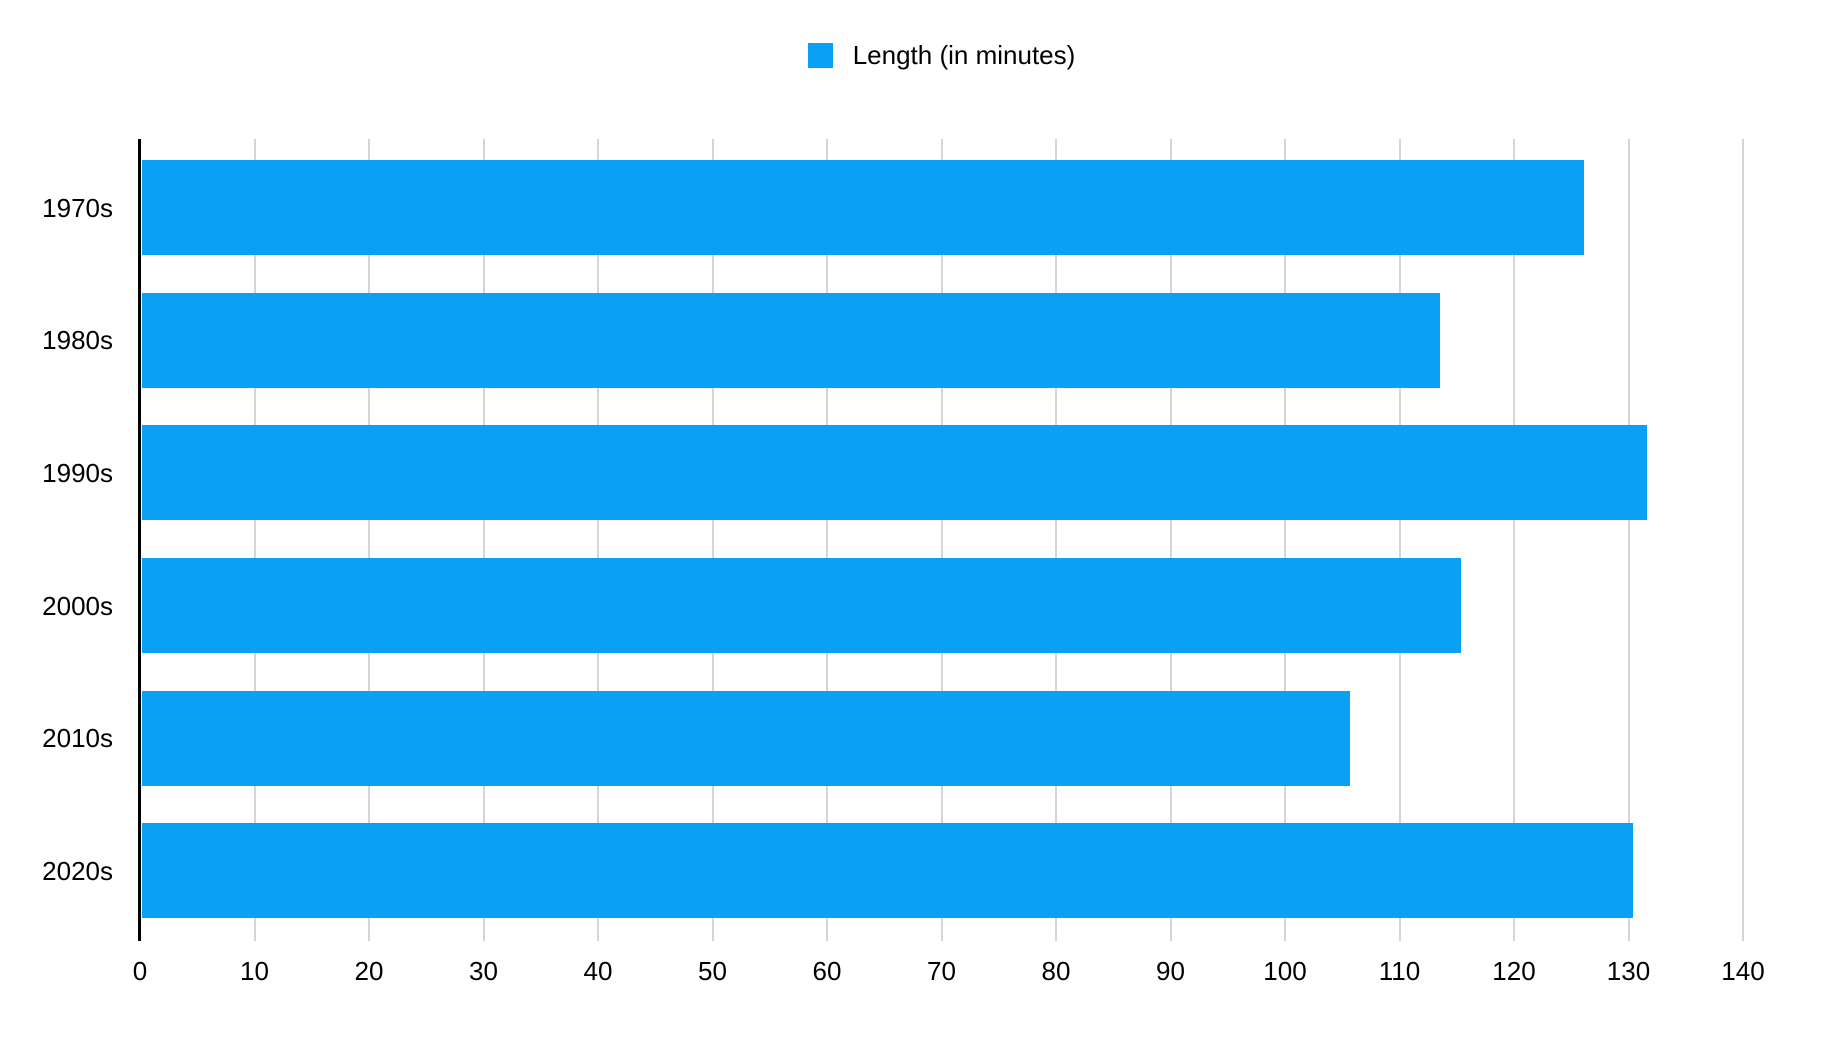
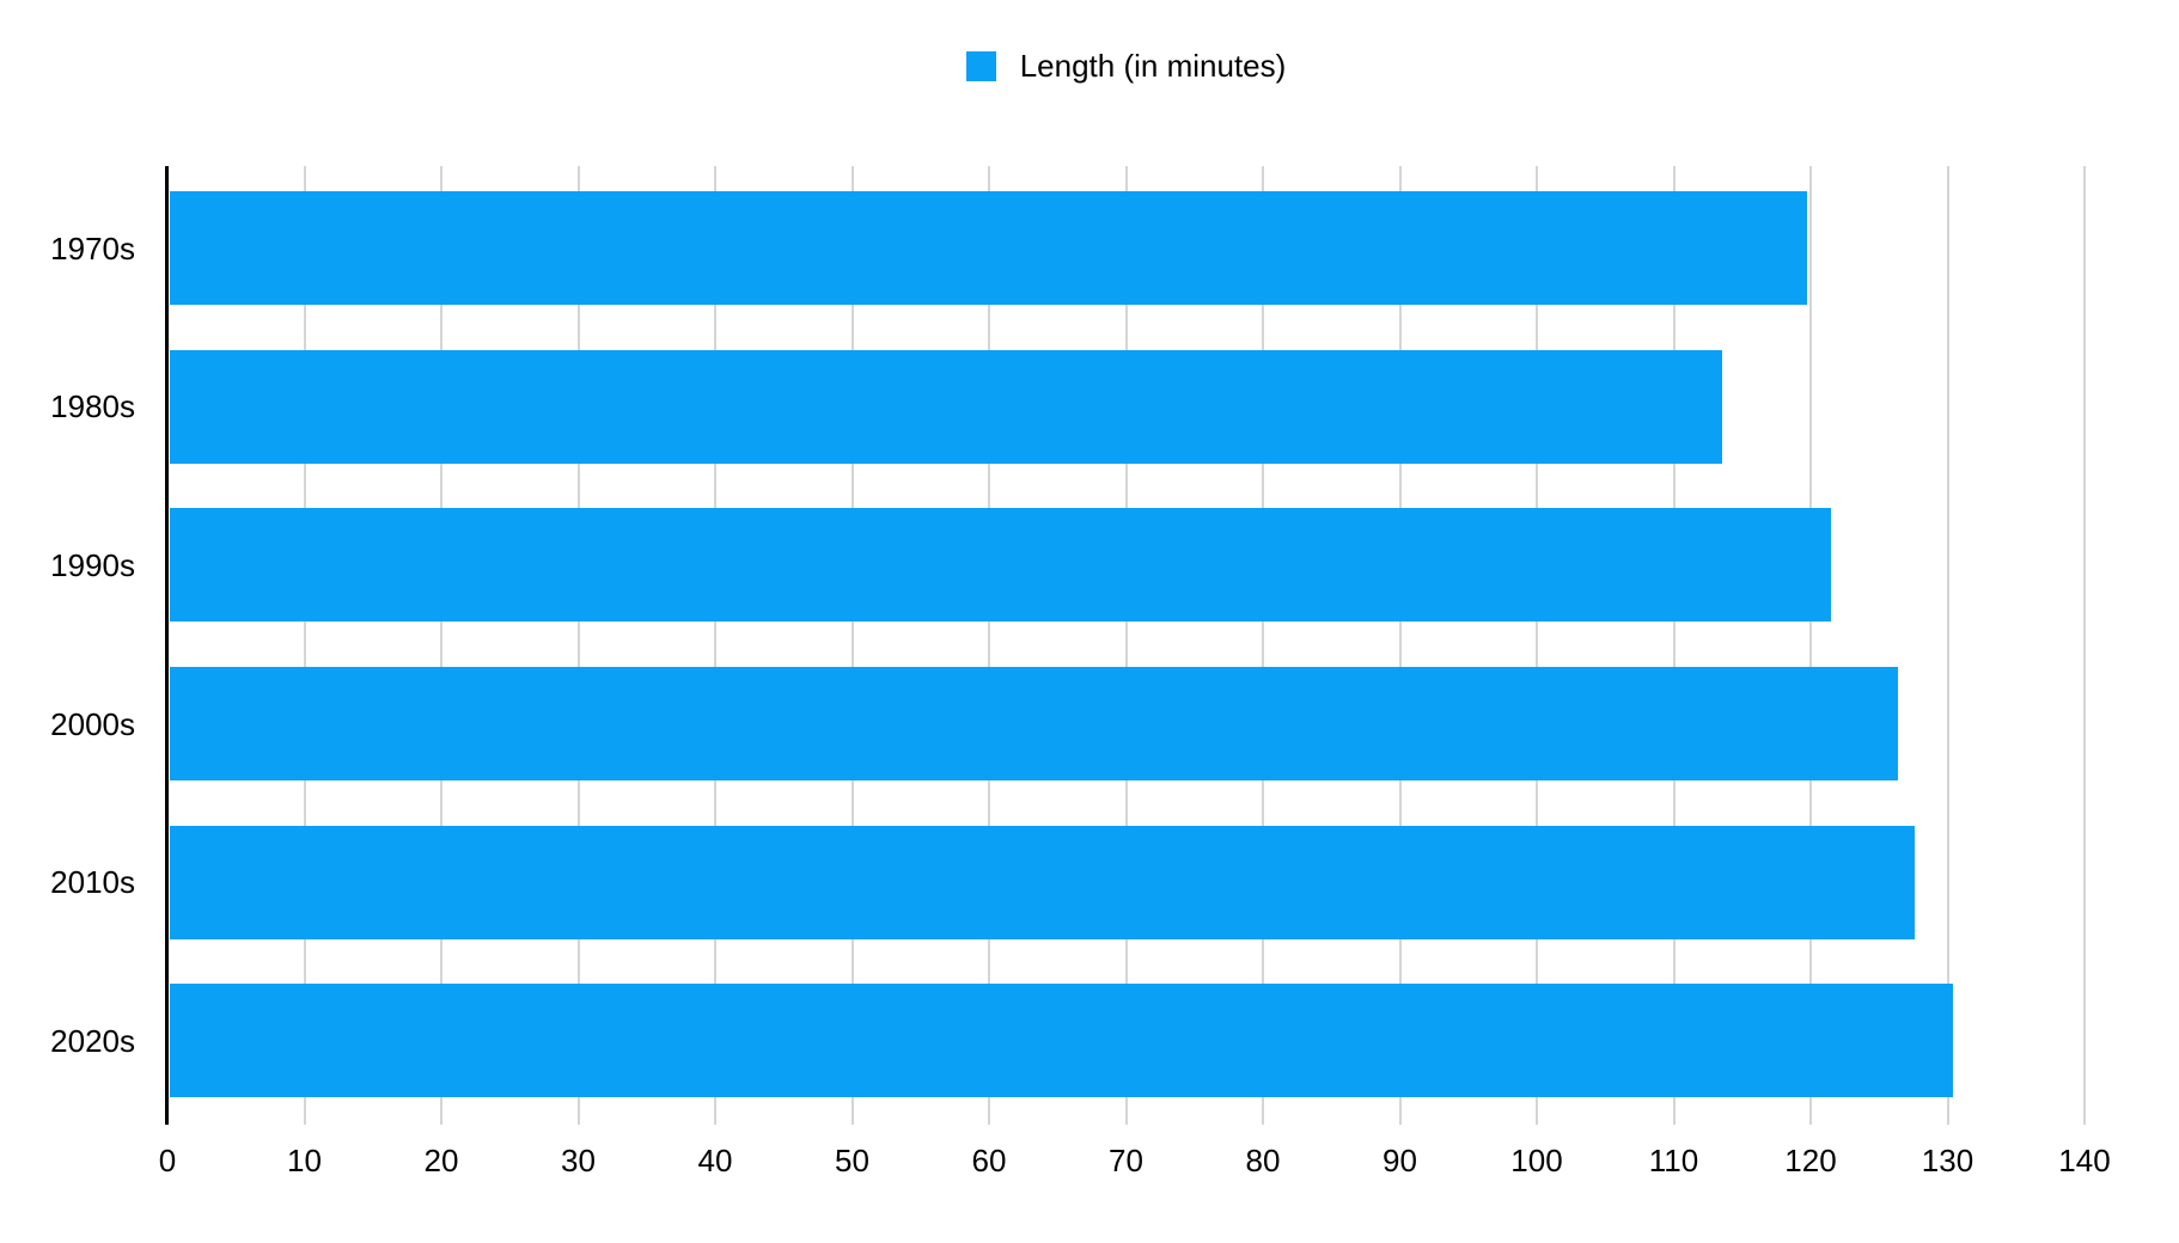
1970s: 125.9 -> 119.6
1990s: 131.4 -> 121.3
2000s: 115.2 -> 126.2
2010s: 105.5 -> 127.4
